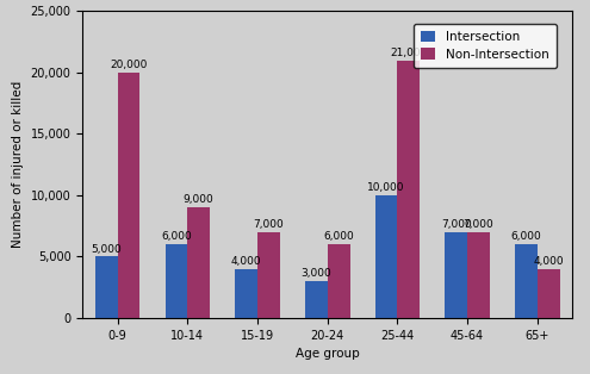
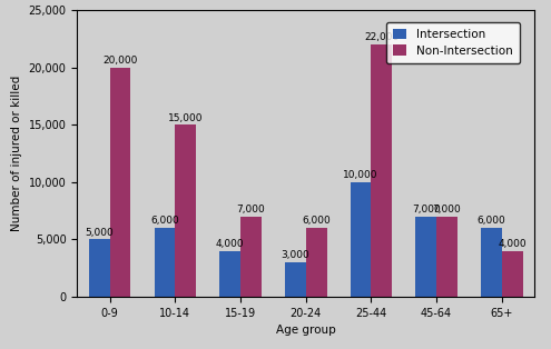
Non-Intersection/10-14: 9,000 -> 15,000
Non-Intersection/25-44: 21,000 -> 22,000
